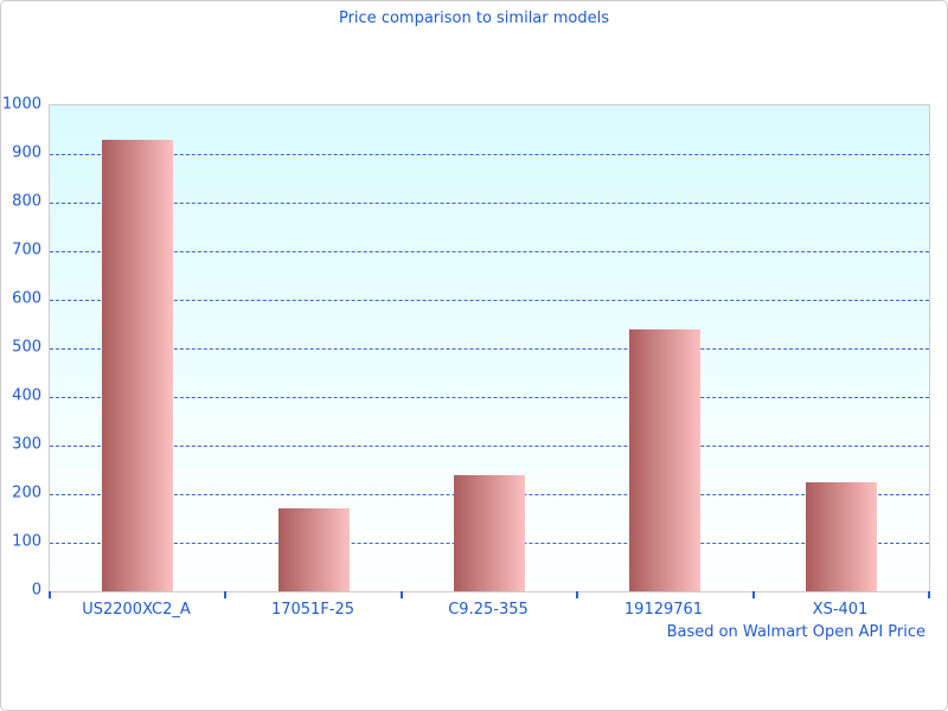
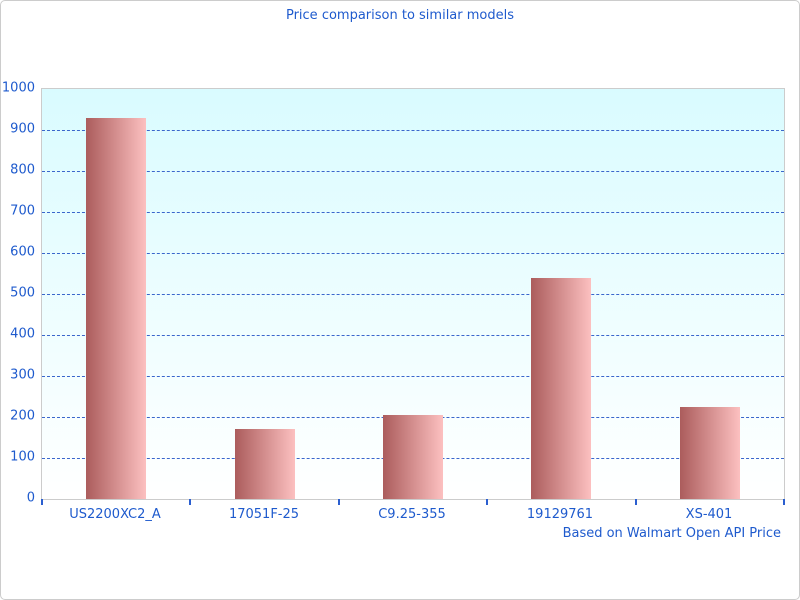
C9.25-355: 240 -> 200
